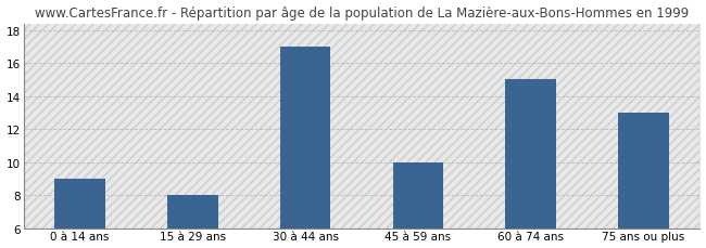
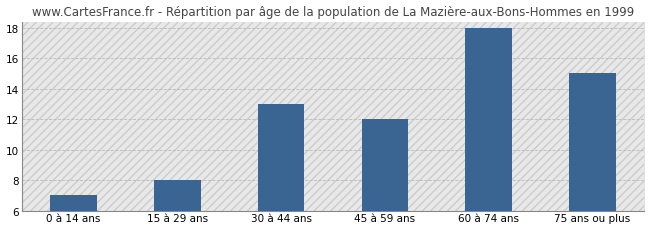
0 à 14 ans: 9 -> 7
30 à 44 ans: 17 -> 13
45 à 59 ans: 10 -> 12
60 à 74 ans: 15 -> 18
75 ans ou plus: 13 -> 15
